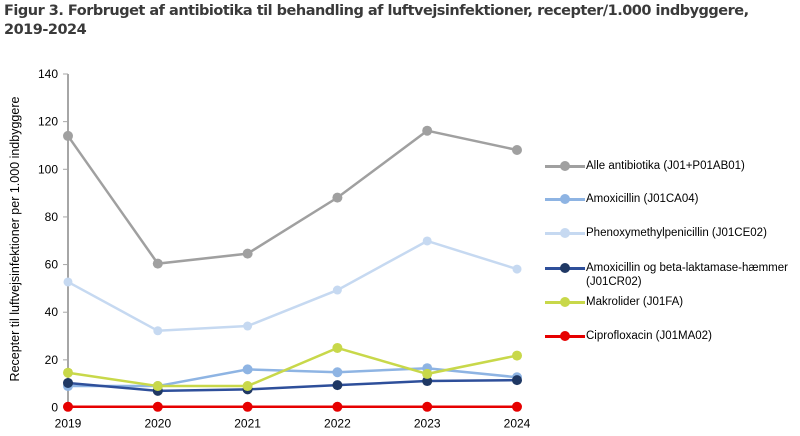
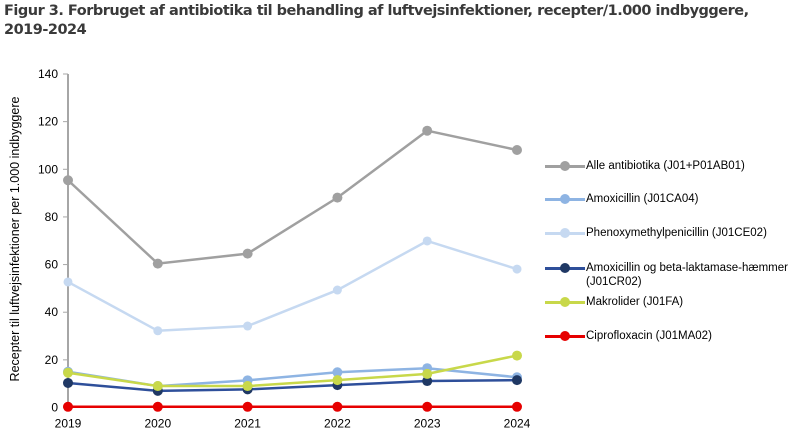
Alle antibiotika (J01+P01AB01)/2019: 114 -> 95
Amoxicillin (J01CA04)/2019: 9 -> 15
Amoxicillin (J01CA04)/2021: 16 -> 11
Makrolider (J01FA)/2022: 25 -> 12
